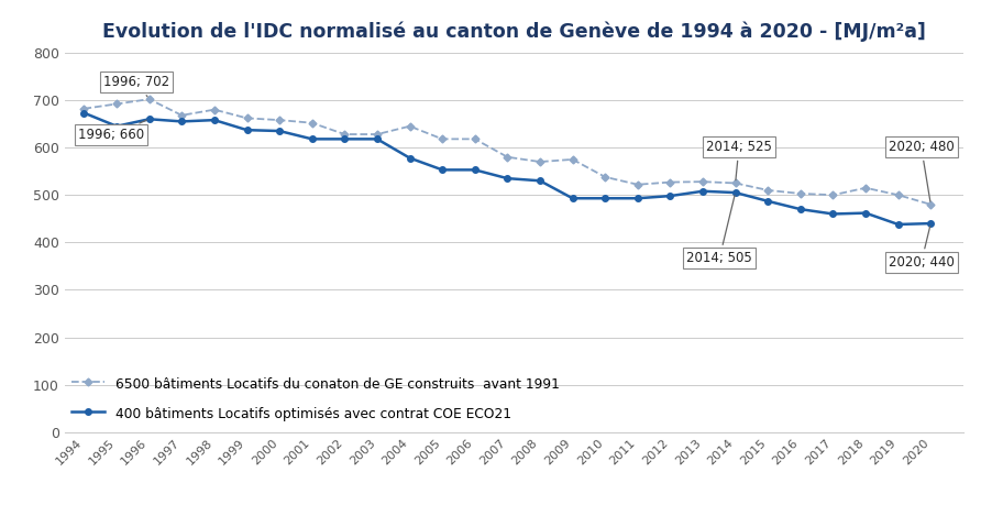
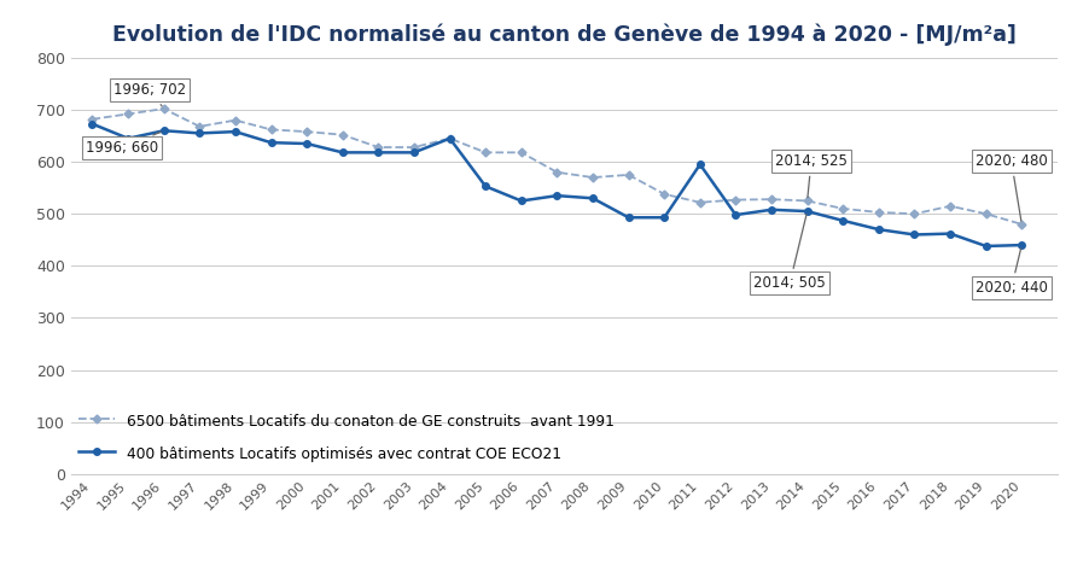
400 bâtiments Locatifs optimisés avec contrat COE ECO21/2004: 578 -> 645
400 bâtiments Locatifs optimisés avec contrat COE ECO21/2006: 553 -> 525
400 bâtiments Locatifs optimisés avec contrat COE ECO21/2011: 493 -> 595
